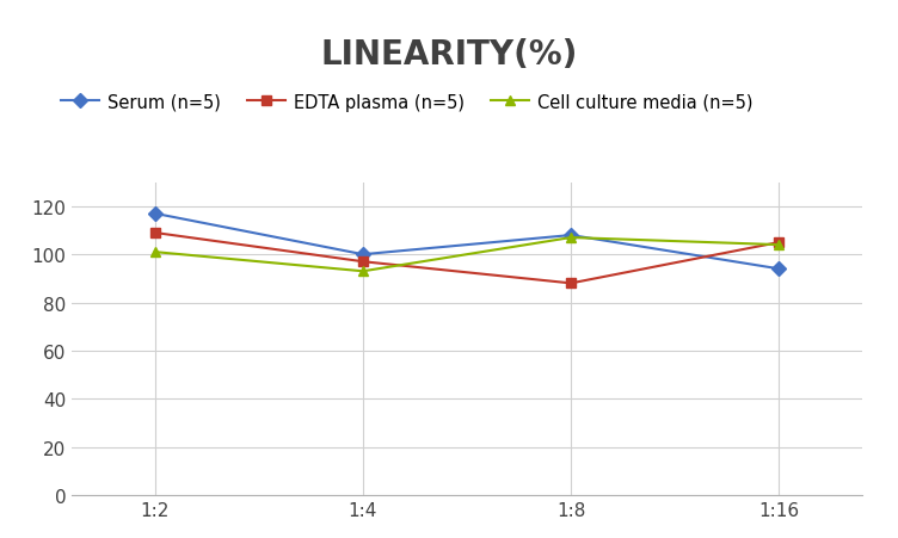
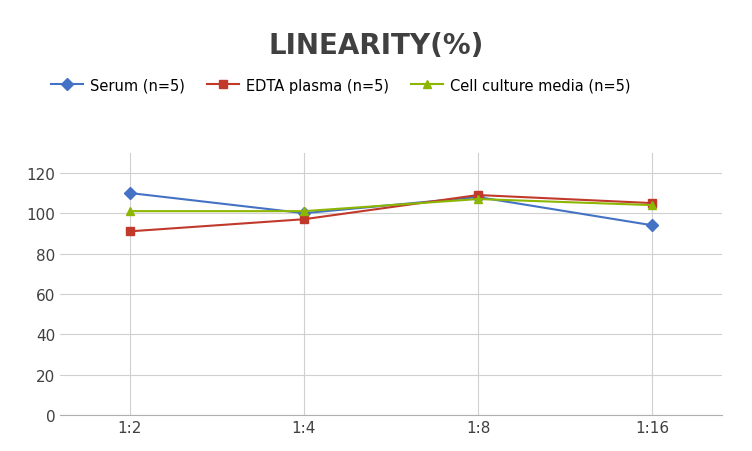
Serum (n=5)/1:2: 117 -> 110
EDTA plasma (n=5)/1:2: 109 -> 91
Cell culture media (n=5)/1:4: 93 -> 101
EDTA plasma (n=5)/1:8: 88 -> 109
